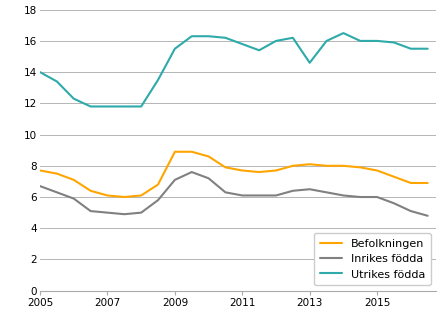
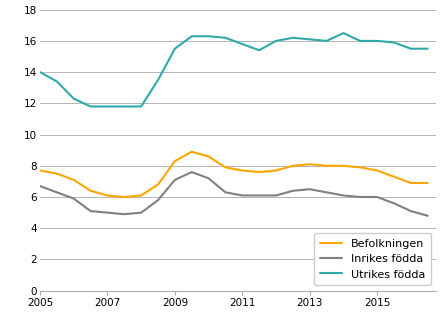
Befolkningen/2009: 8.9 -> 8.3
Utrikes födda/2013: 14.6 -> 16.1
